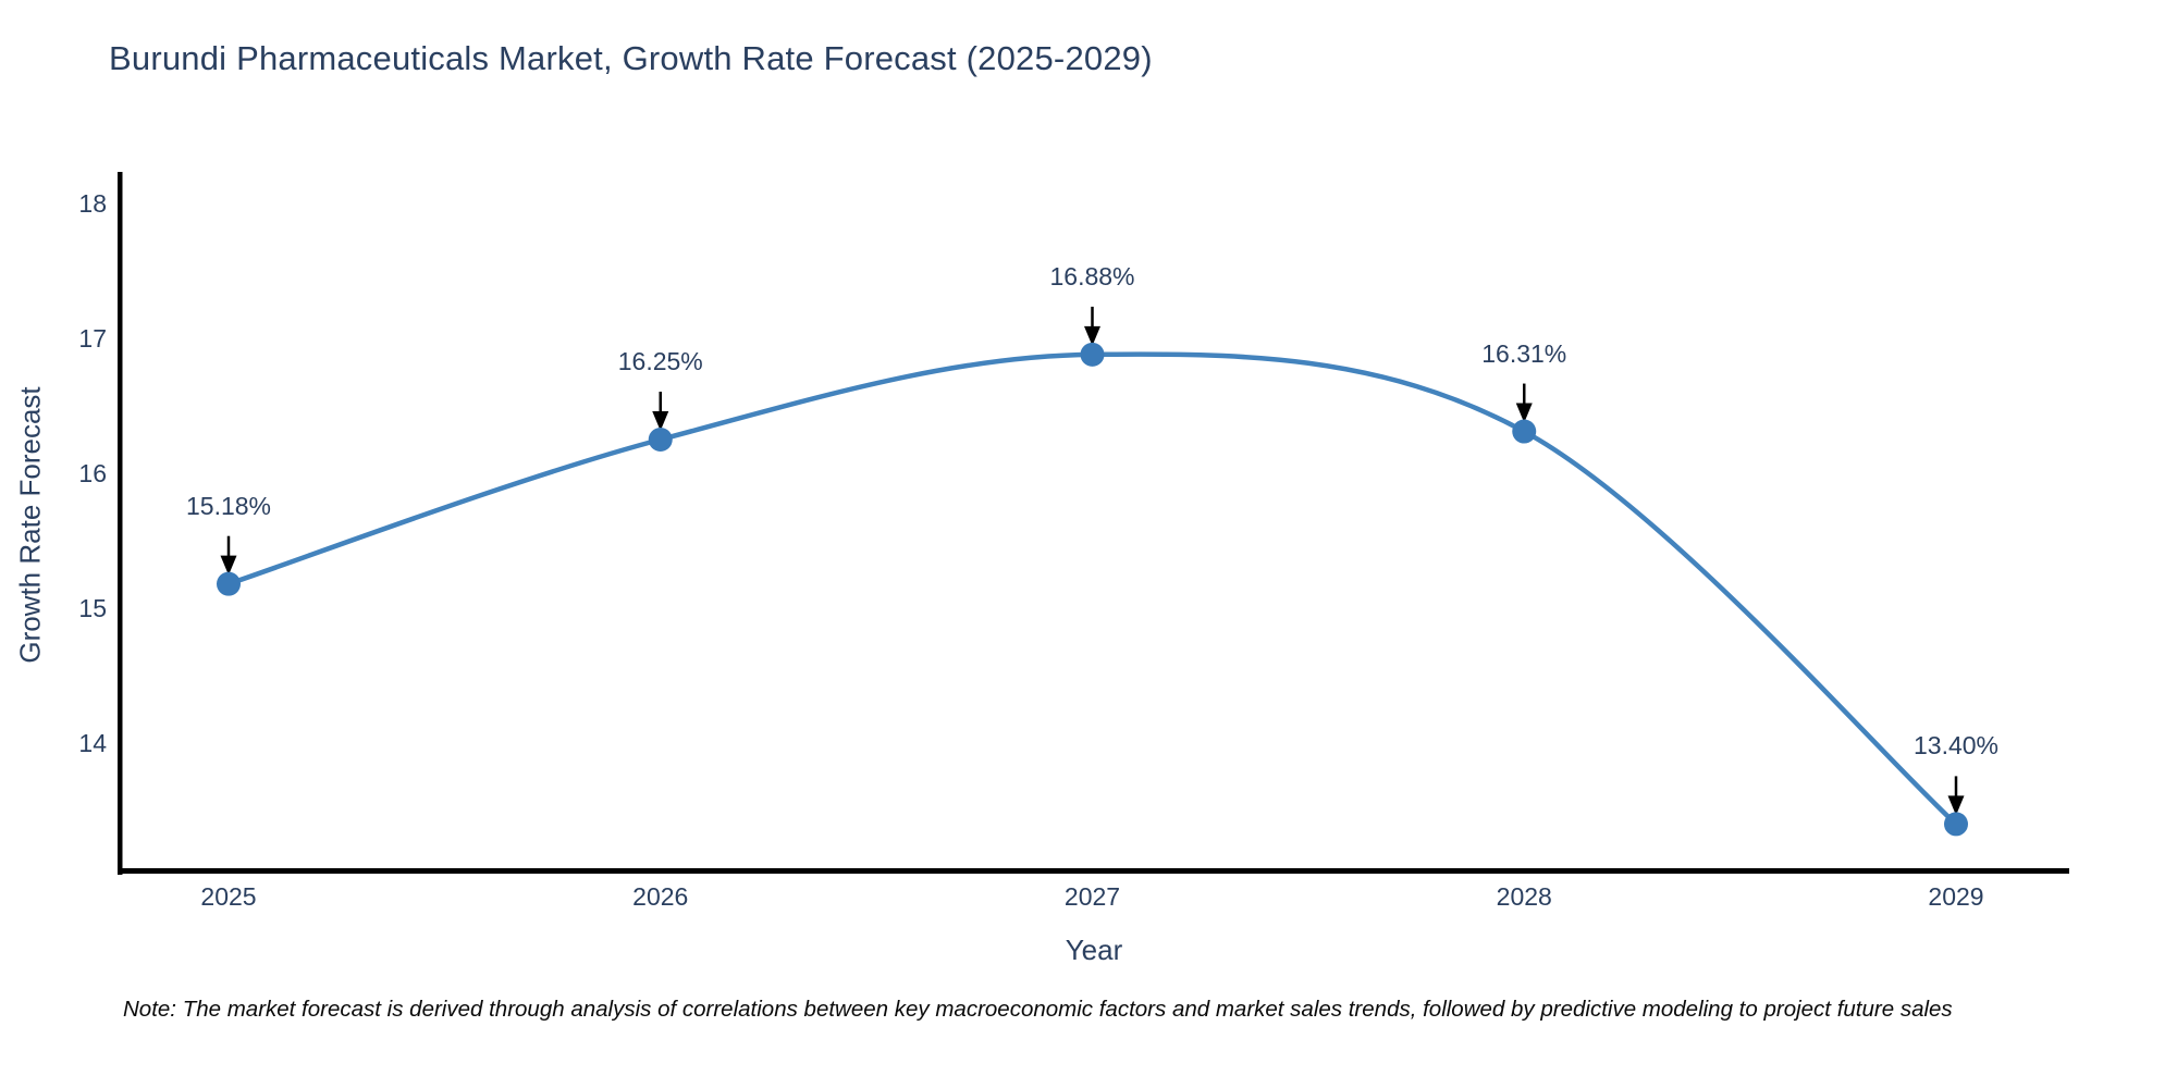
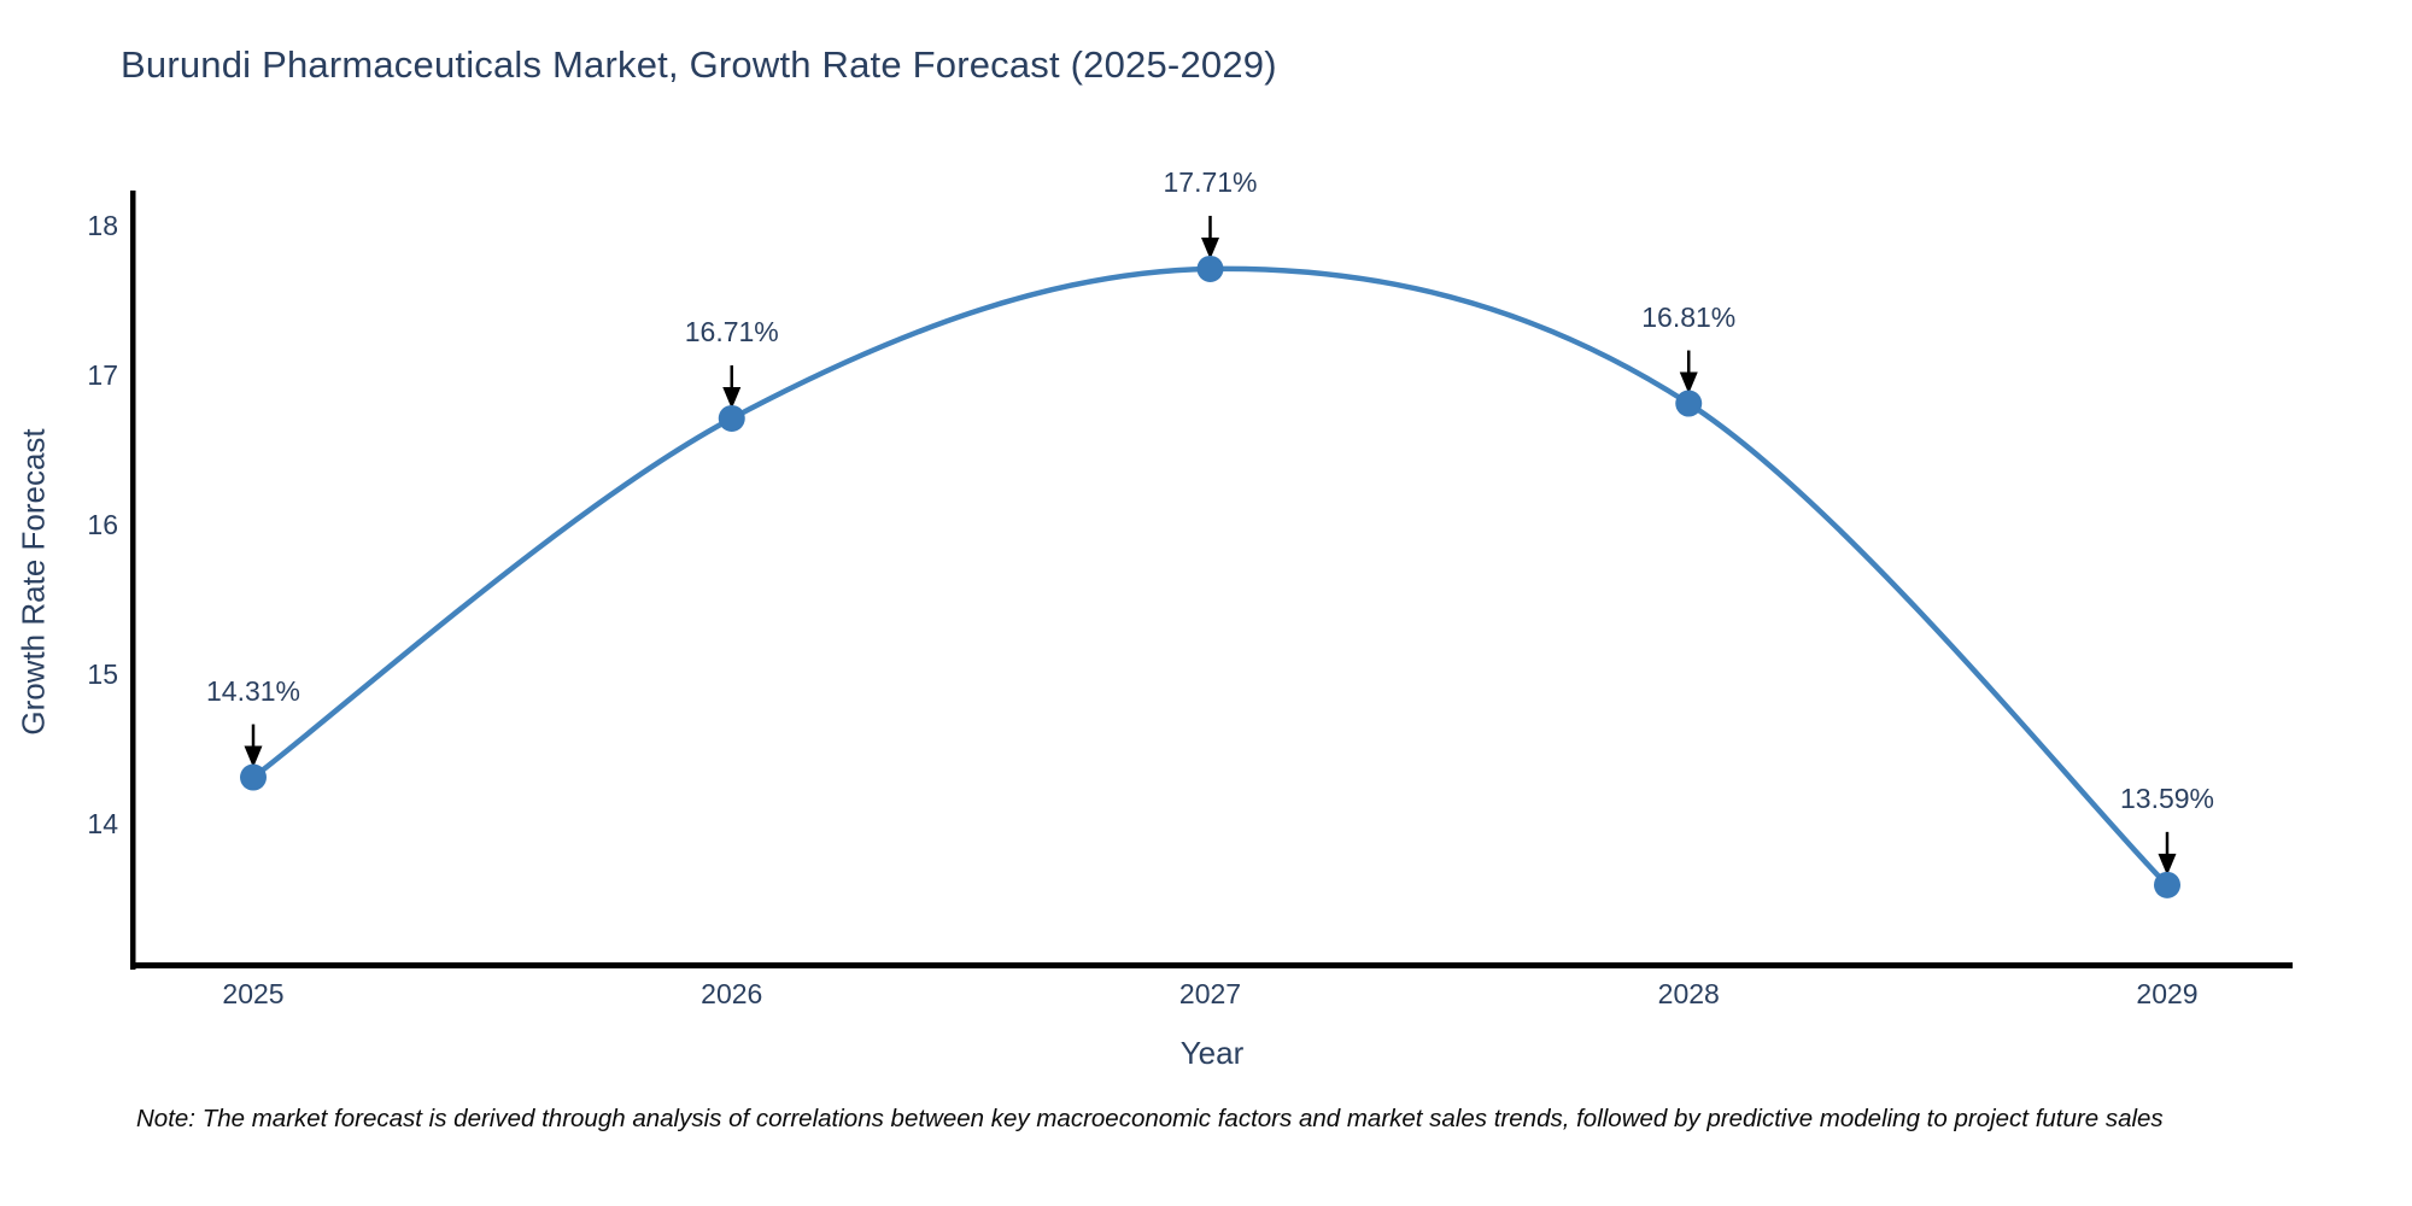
2025: 15.18% -> 14.31%
2026: 16.25% -> 16.71%
2027: 16.88% -> 17.71%
2028: 16.31% -> 16.81%
2029: 13.40% -> 13.59%
